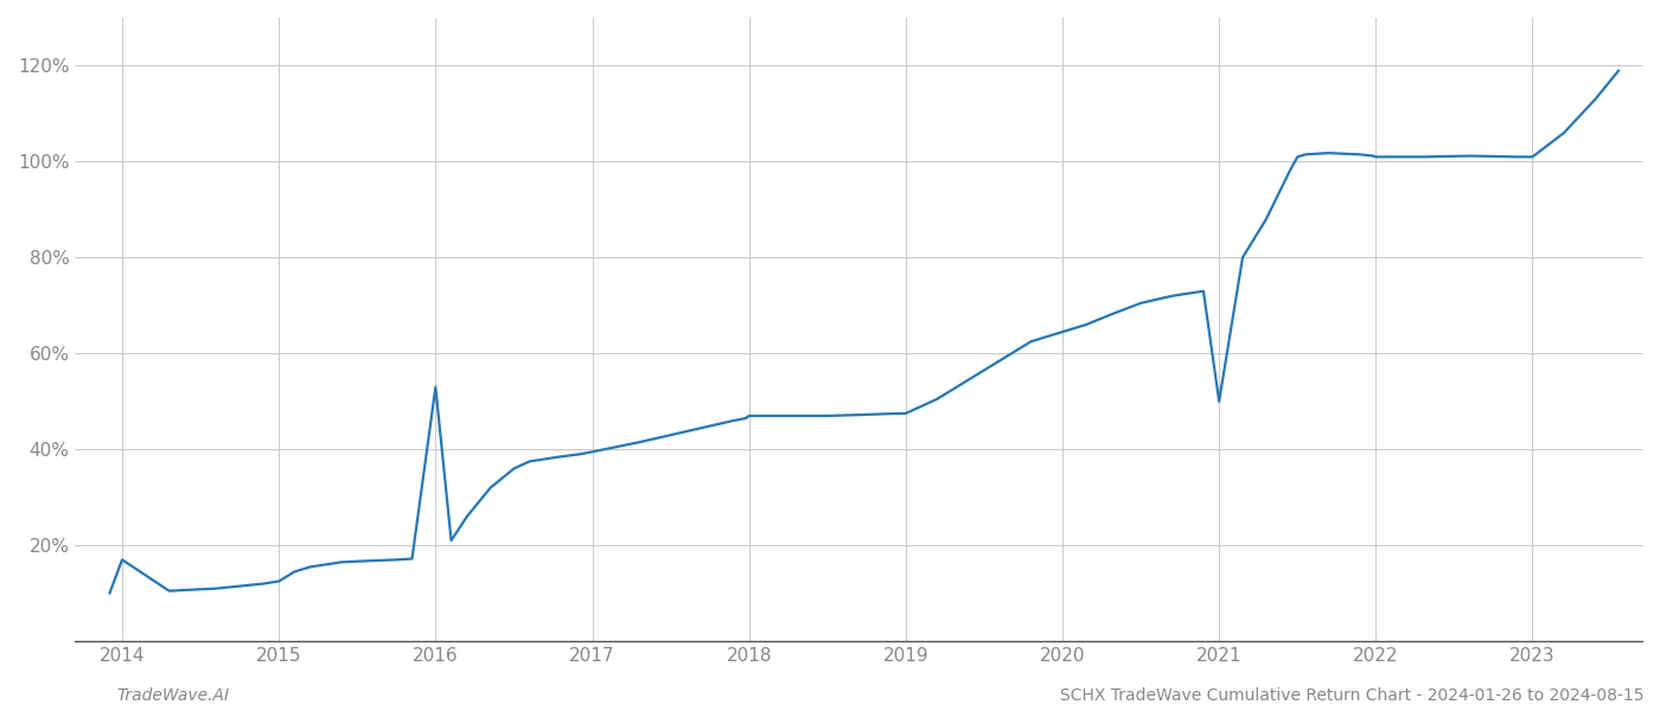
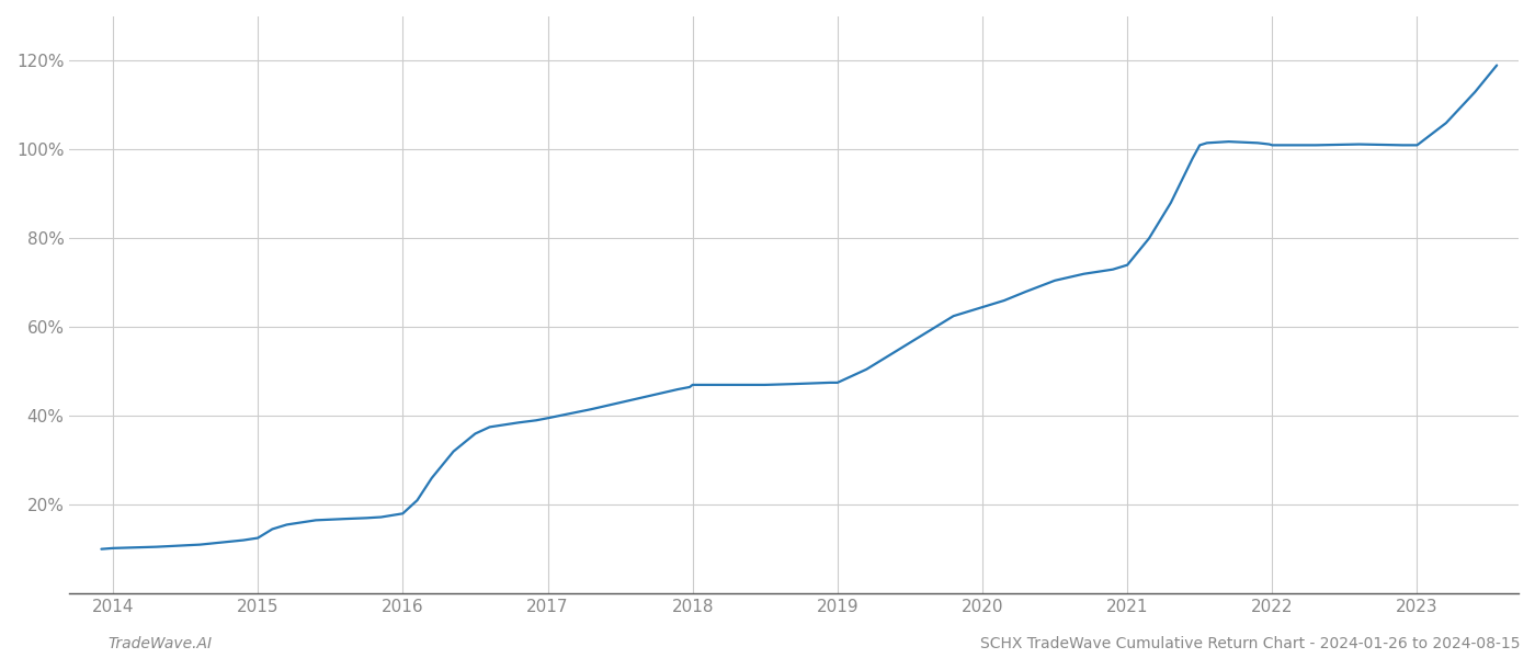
2014: 17.0% -> 10.2%
2016: 53.0% -> 18.0%
2021: 50.0% -> 74.0%
